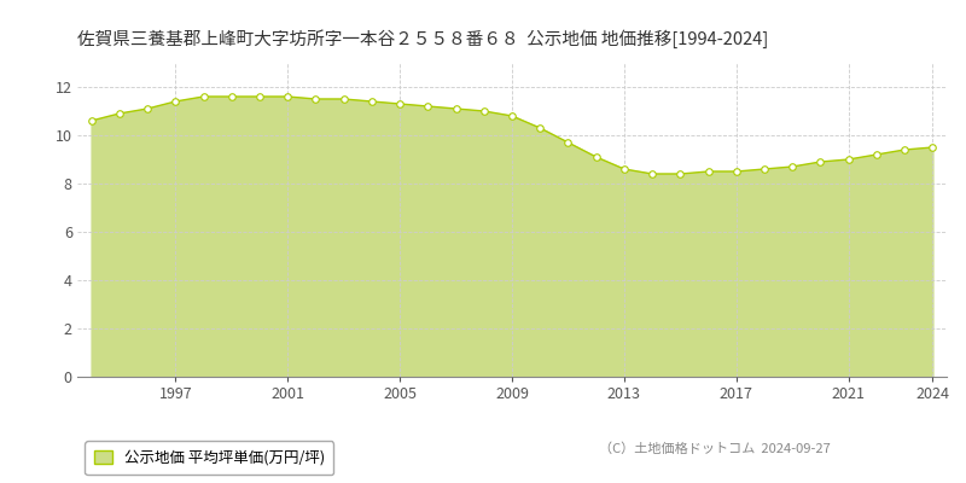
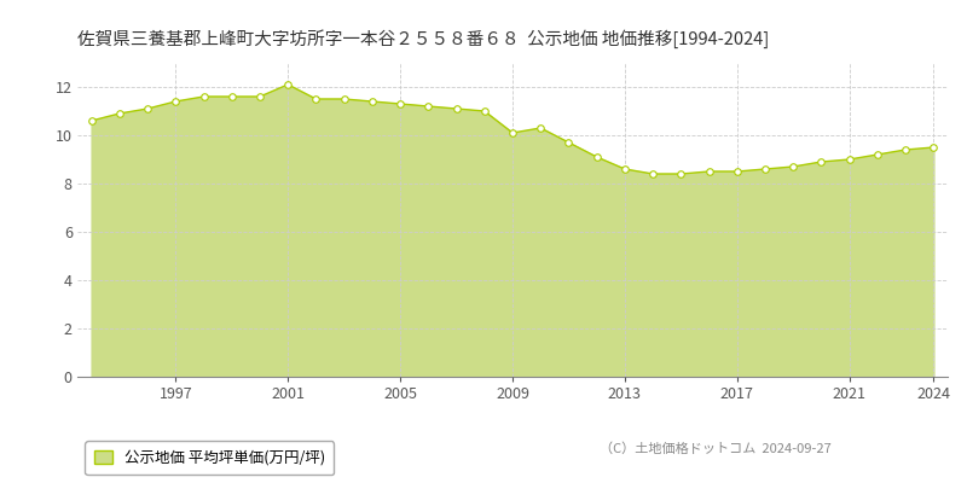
2001: 11.6 -> 12.1
2009: 10.8 -> 10.1
